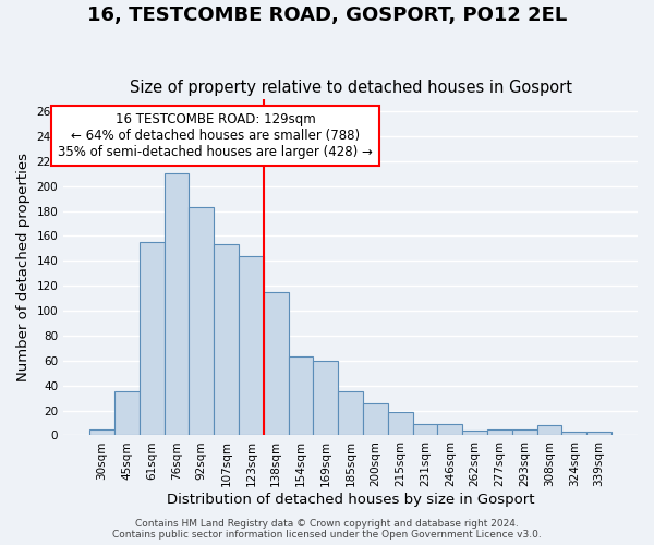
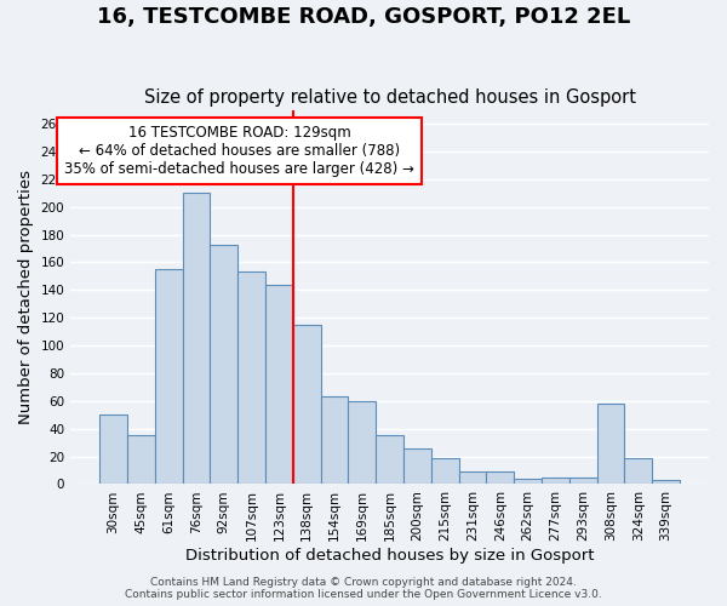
30sqm: 5 -> 50
92sqm: 183 -> 173
308sqm: 8 -> 58
324sqm: 3 -> 19
